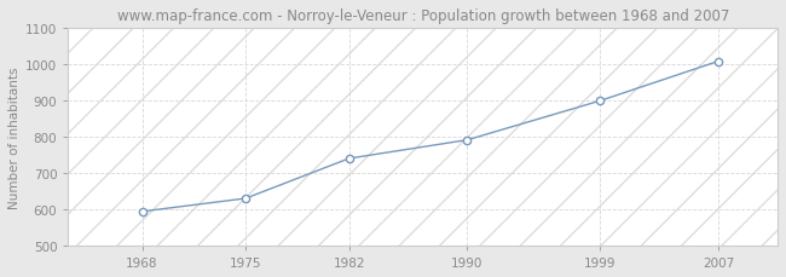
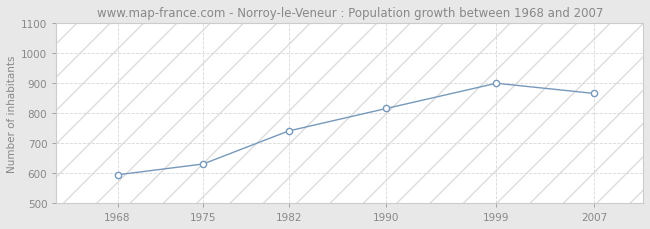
1990: 791 -> 815
2007: 1008 -> 865
